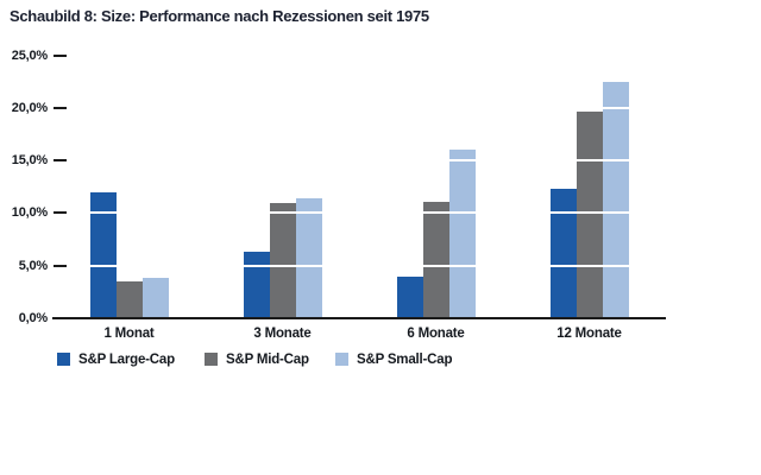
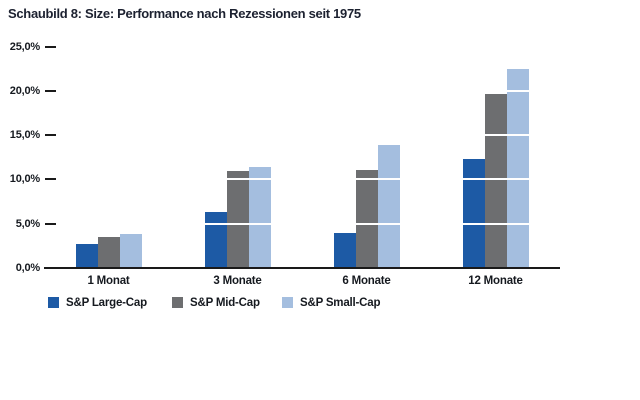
S&P Large-Cap/1 Monat: 12% -> 3%
S&P Small-Cap/6 Monate: 16% -> 14%
